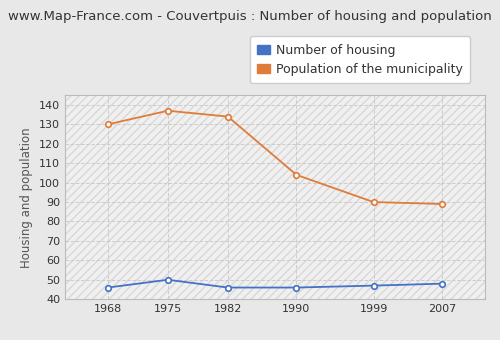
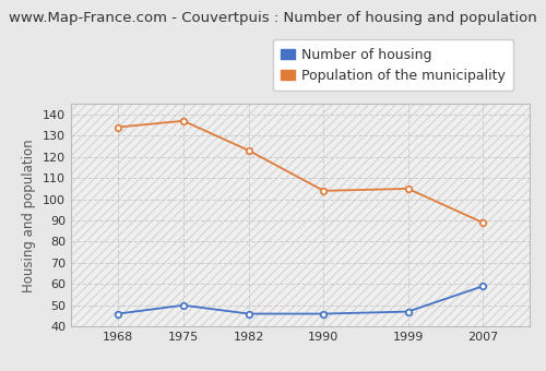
Population of the municipality/1968: 130 -> 134
Population of the municipality/1982: 134 -> 123
Population of the municipality/1999: 90 -> 105
Number of housing/2007: 48 -> 59
